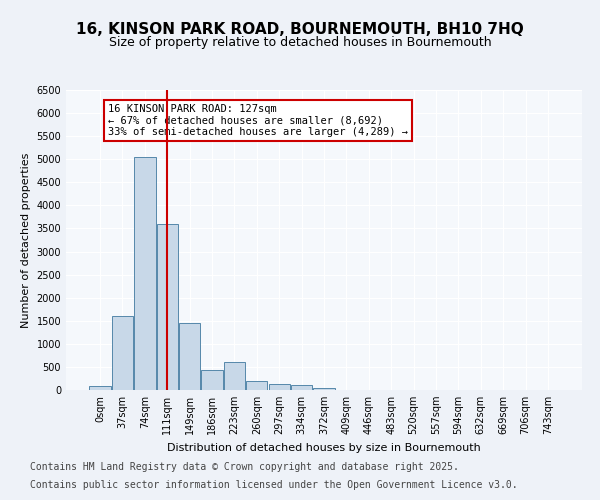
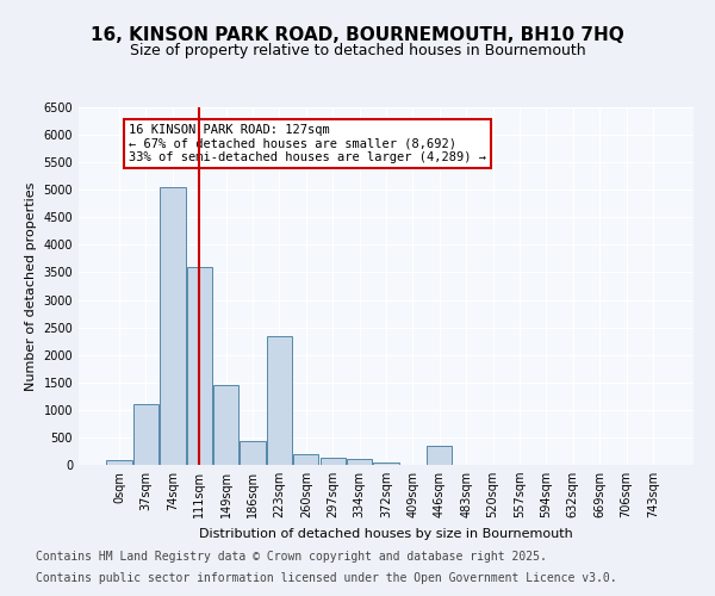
37sqm: 1600 -> 1100
223sqm: 600 -> 2350
446sqm: 0 -> 350
